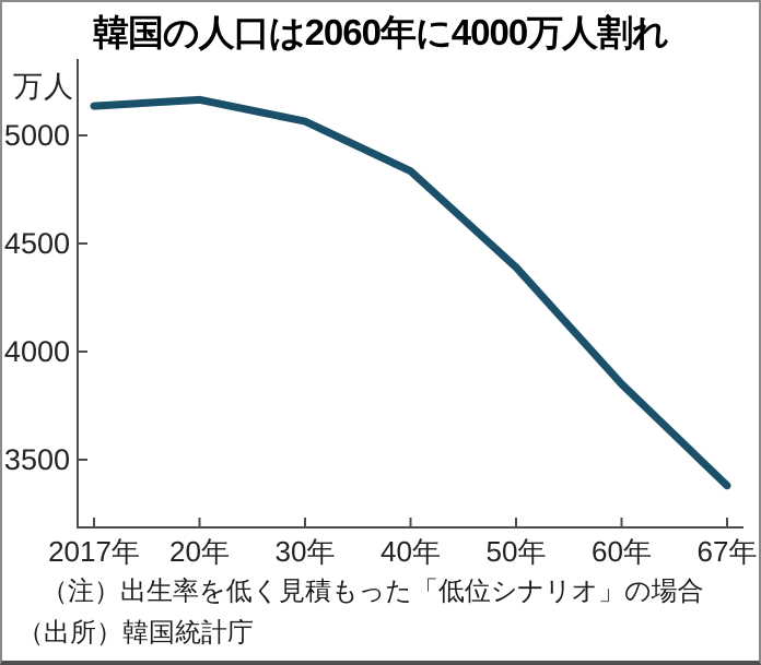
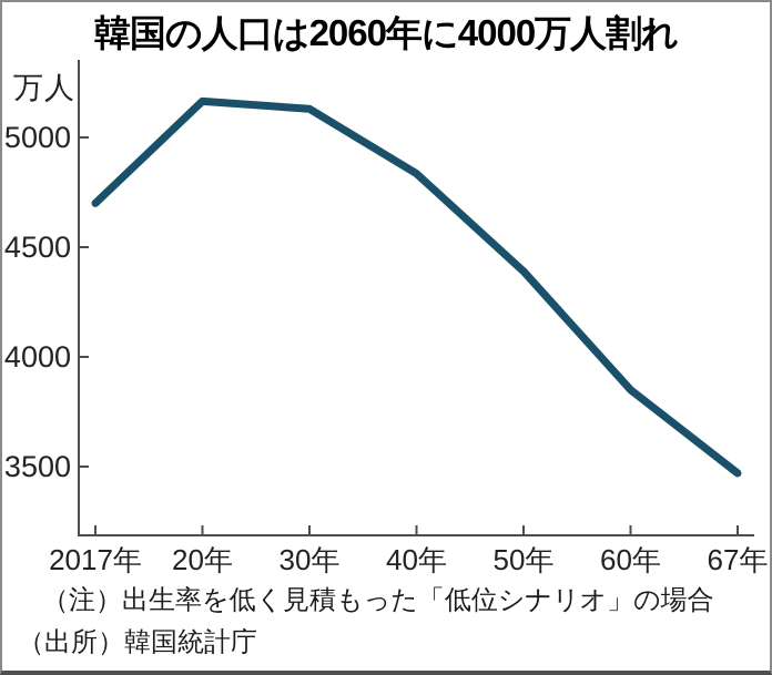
2017年: 5140 -> 4700
30年: 5060 -> 5130
67年: 3380 -> 3470
